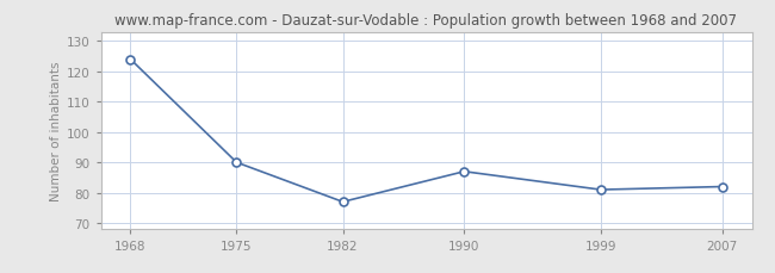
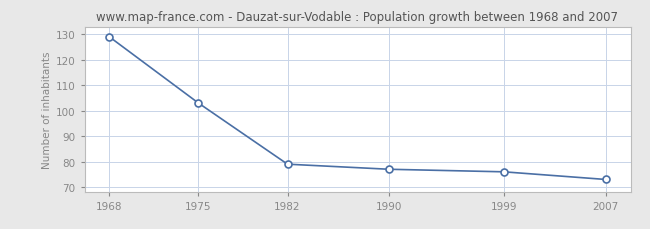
1968: 124 -> 129
1975: 90 -> 103
1982: 77 -> 79
1990: 87 -> 77
1999: 81 -> 76
2007: 82 -> 73
